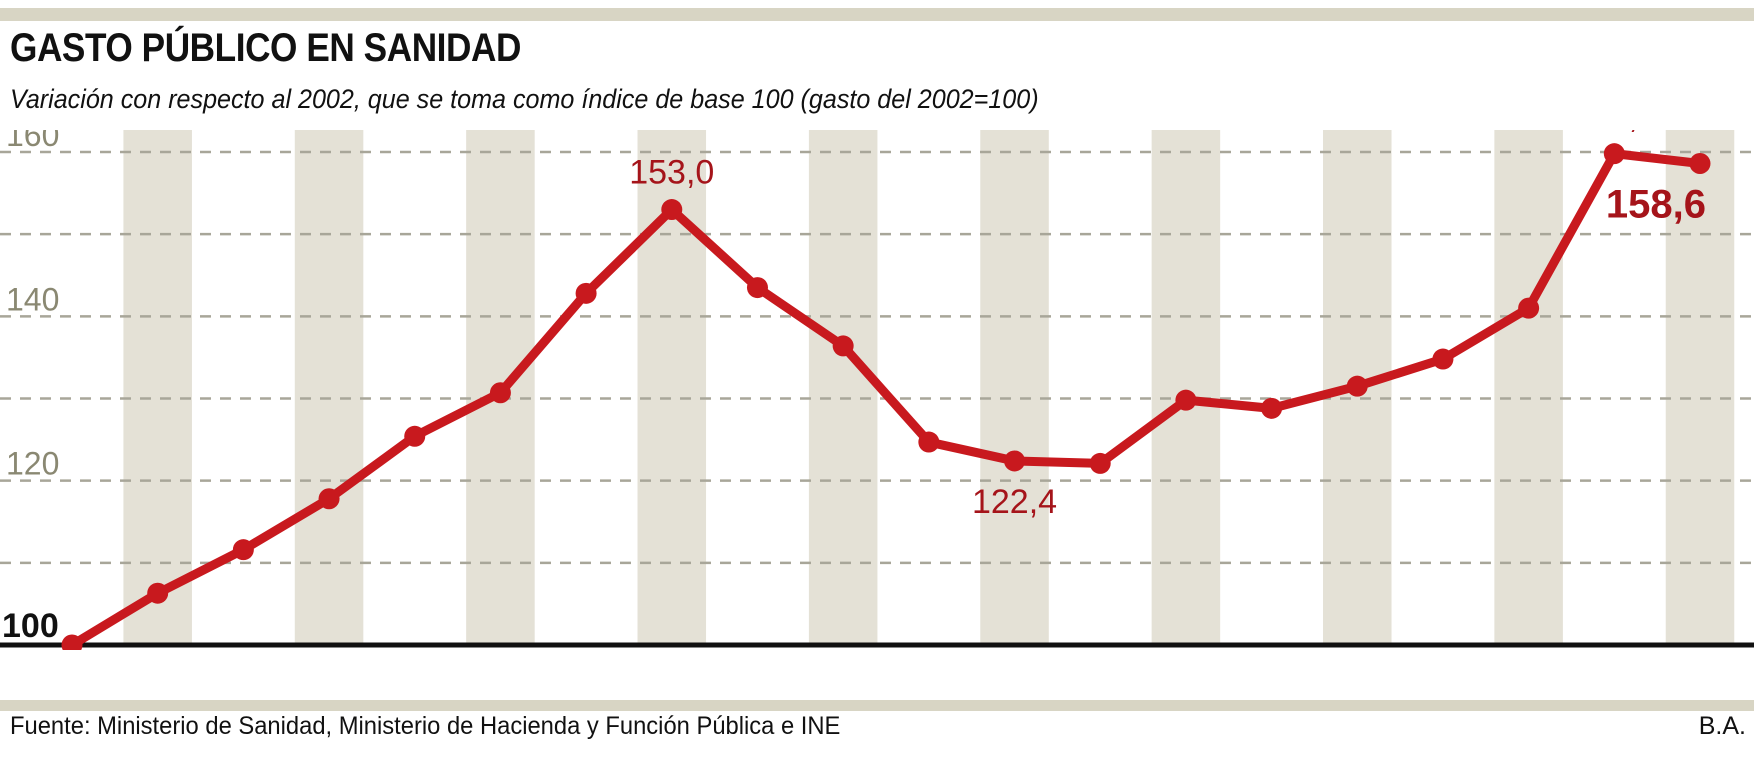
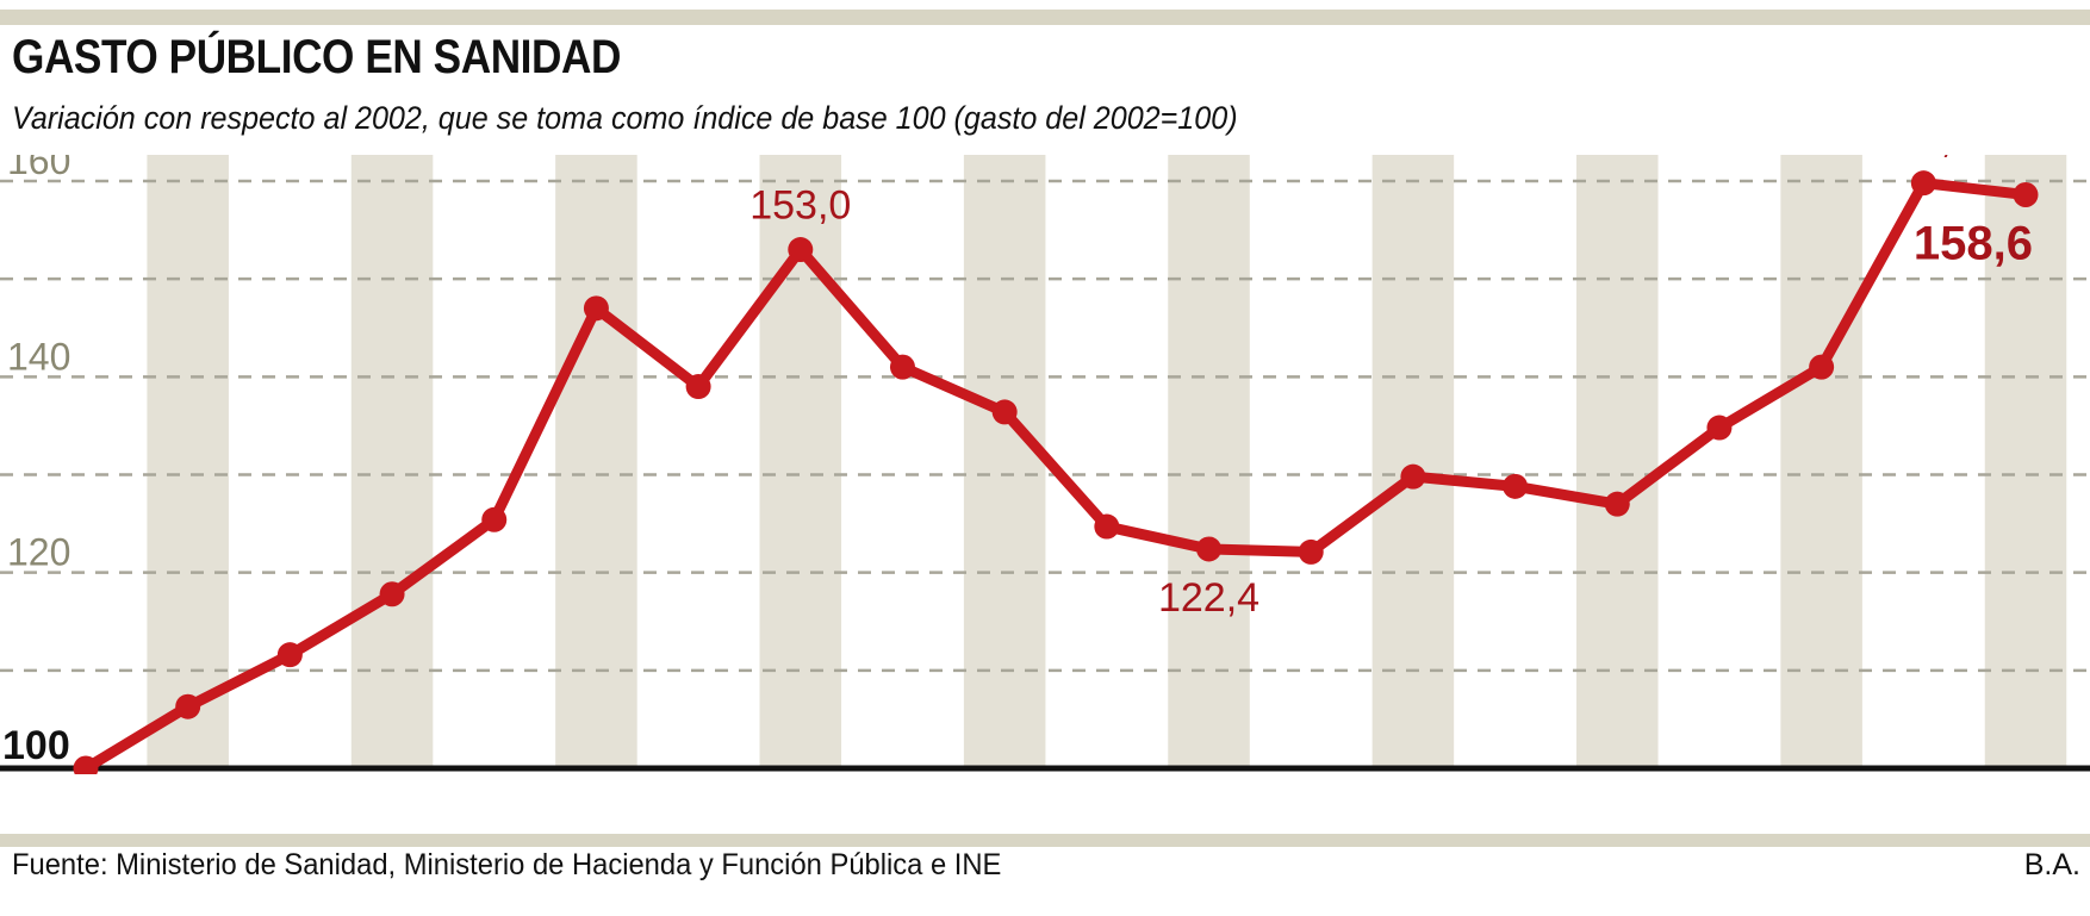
07: 131 -> 147
08: 143 -> 139
10: 144 -> 141
17: 132 -> 127
